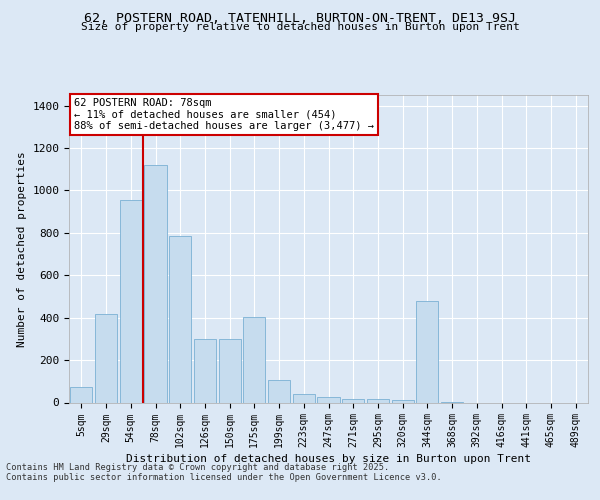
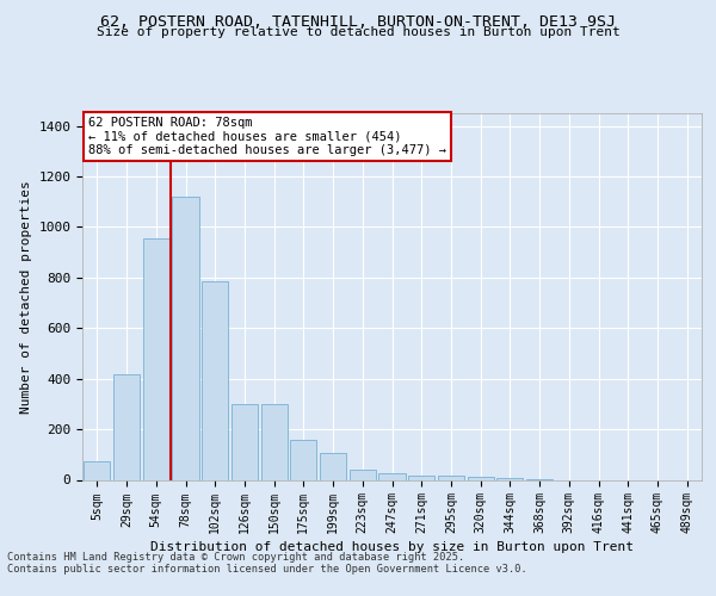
175sqm: 405 -> 160
344sqm: 480 -> 7
